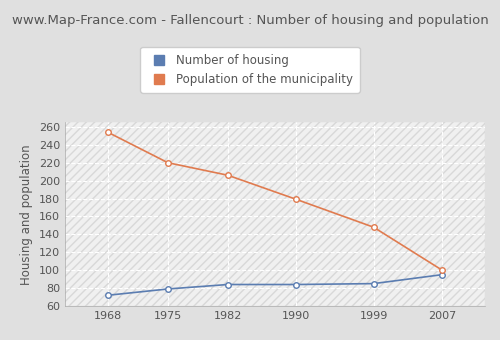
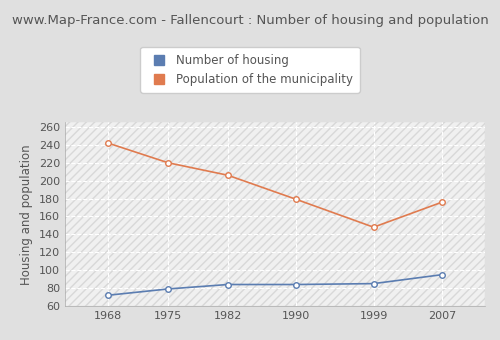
Population of the municipality/1968: 254 -> 242
Population of the municipality/2007: 100 -> 176
